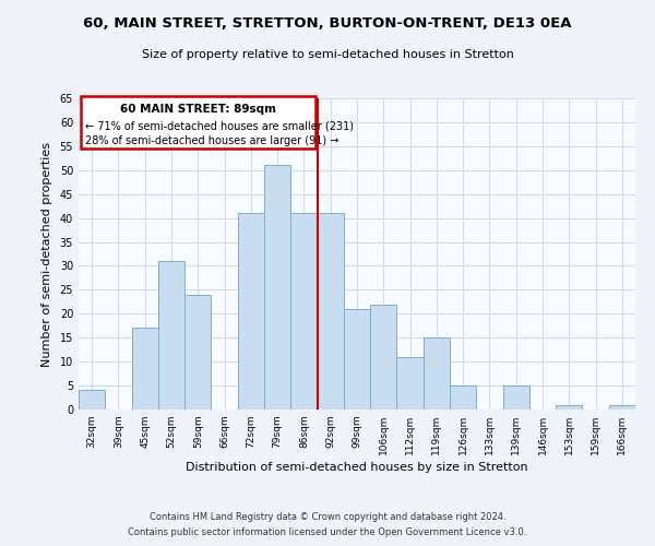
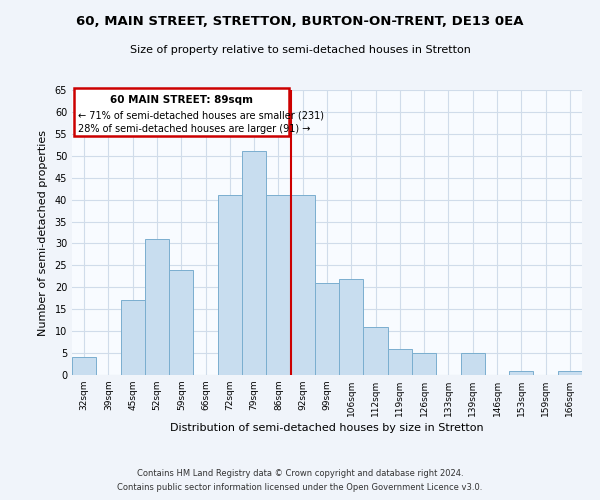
119sqm: 15 -> 6
